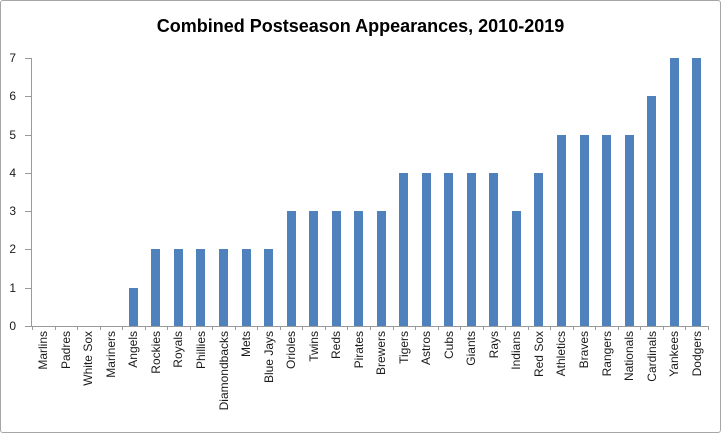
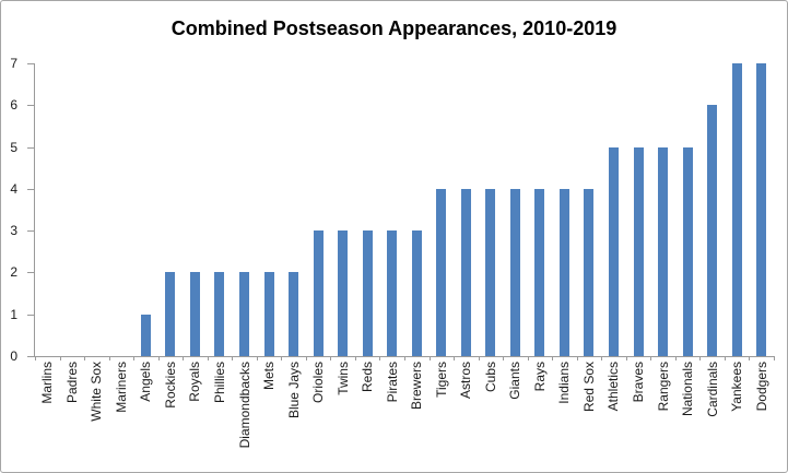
Indians: 3 -> 4
